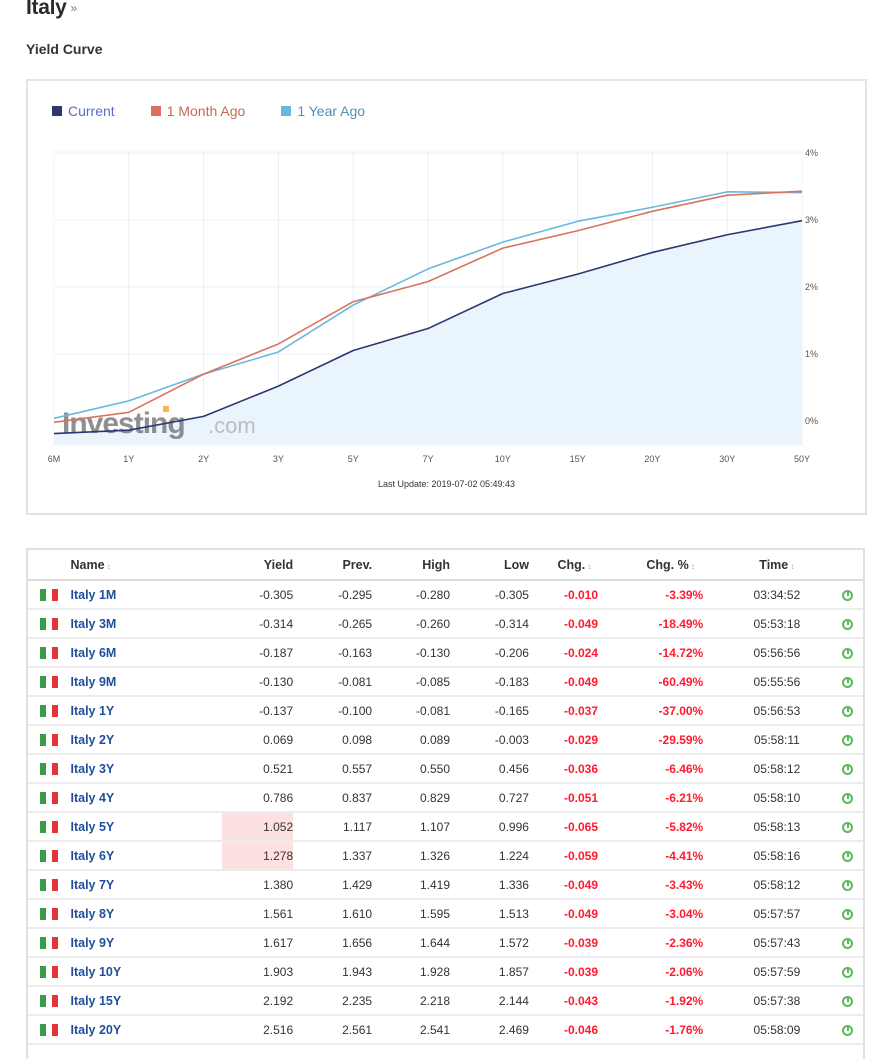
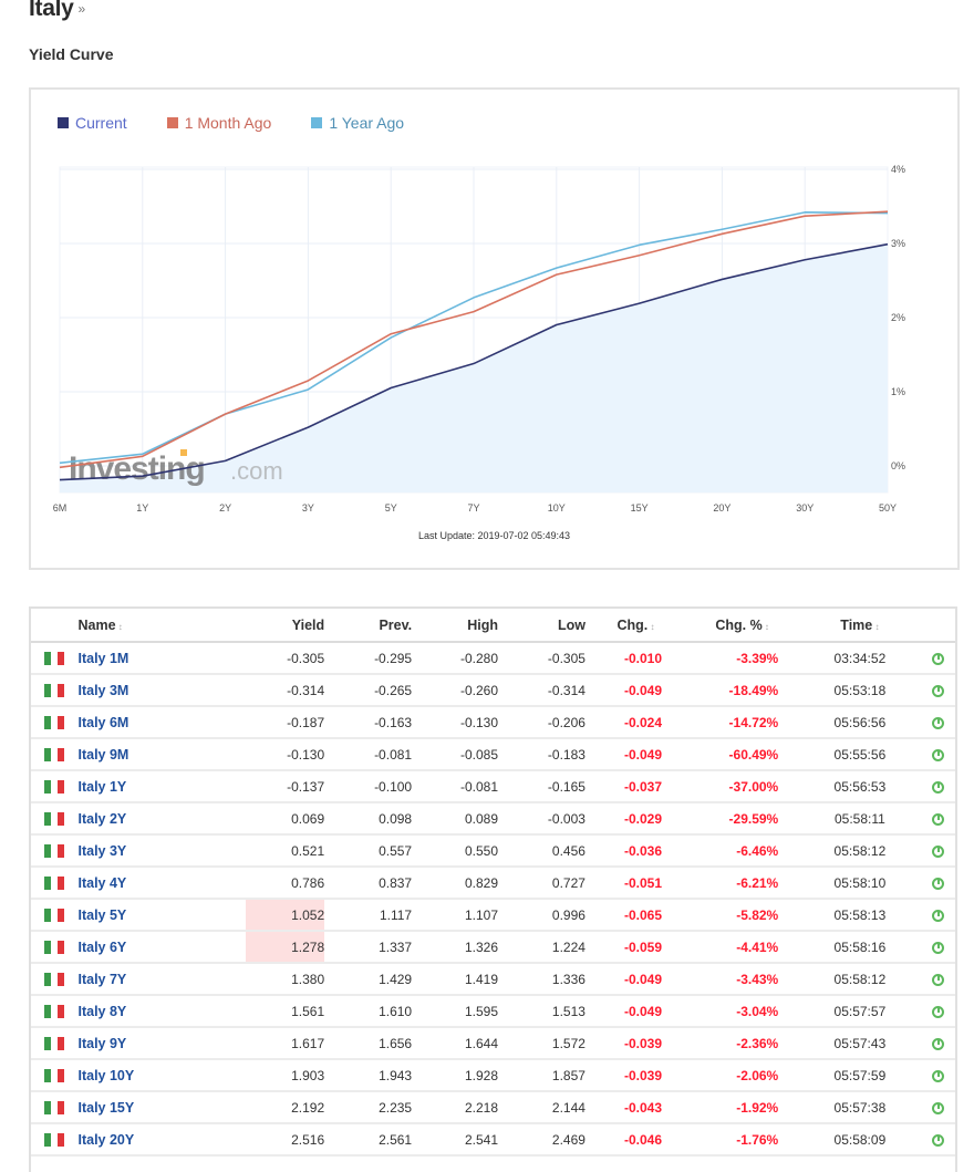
1 Year Ago/1Y: 0.3% -> 0.2%
